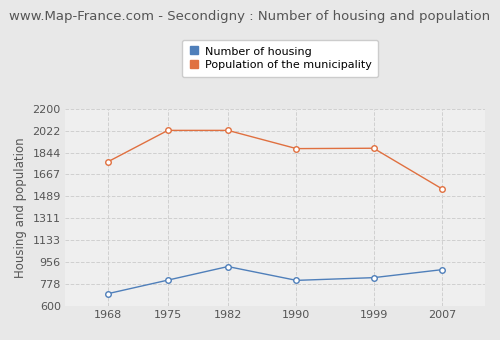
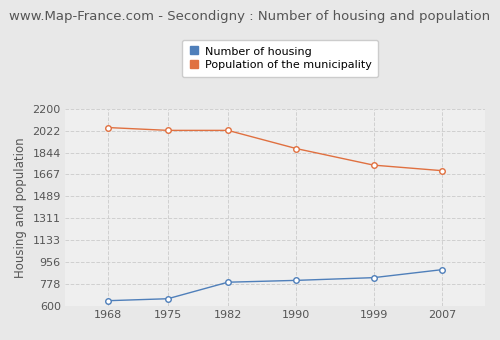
Number of housing/1968: 700 -> 640
Population of the municipality/1968: 1770 -> 2050
Number of housing/1975: 810 -> 660
Number of housing/1982: 920 -> 790
Population of the municipality/1999: 1880 -> 1740
Population of the municipality/2007: 1550 -> 1700
